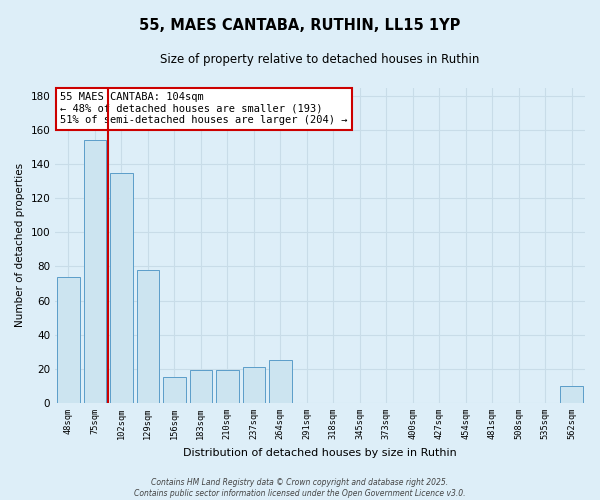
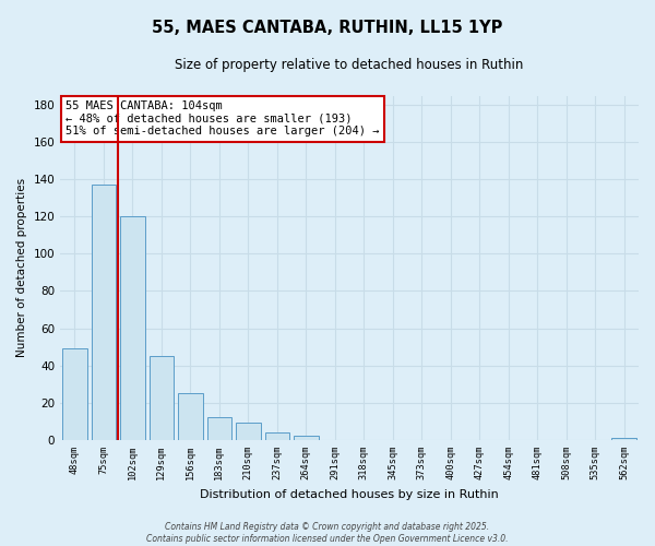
48sqm: 74 -> 49
75sqm: 154 -> 137
102sqm: 135 -> 120
129sqm: 78 -> 45
156sqm: 15 -> 25
183sqm: 19 -> 12
210sqm: 19 -> 9
237sqm: 21 -> 4
264sqm: 25 -> 2
562sqm: 10 -> 1
